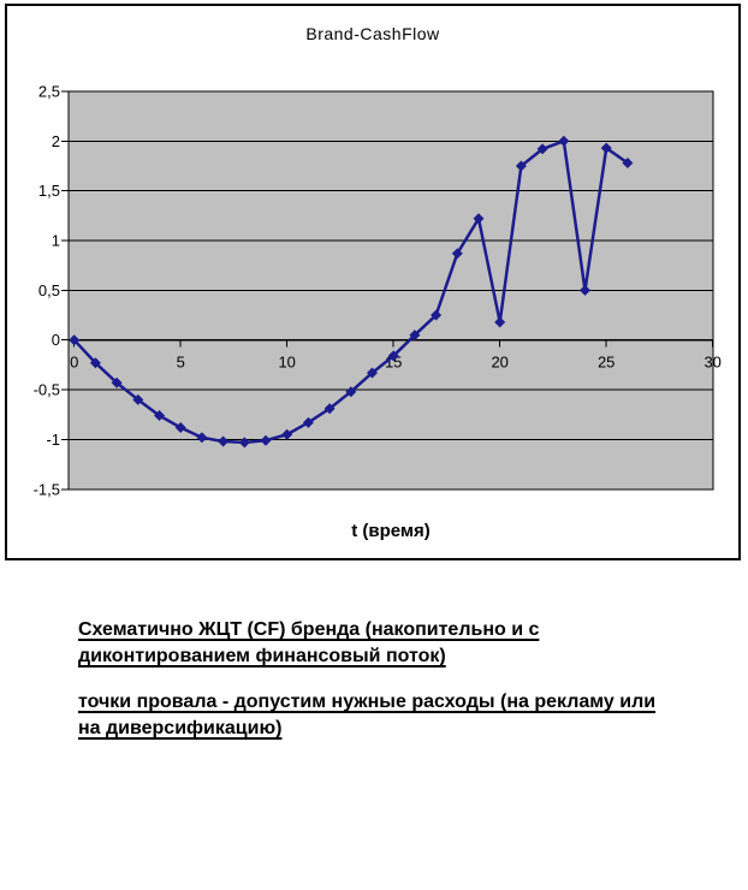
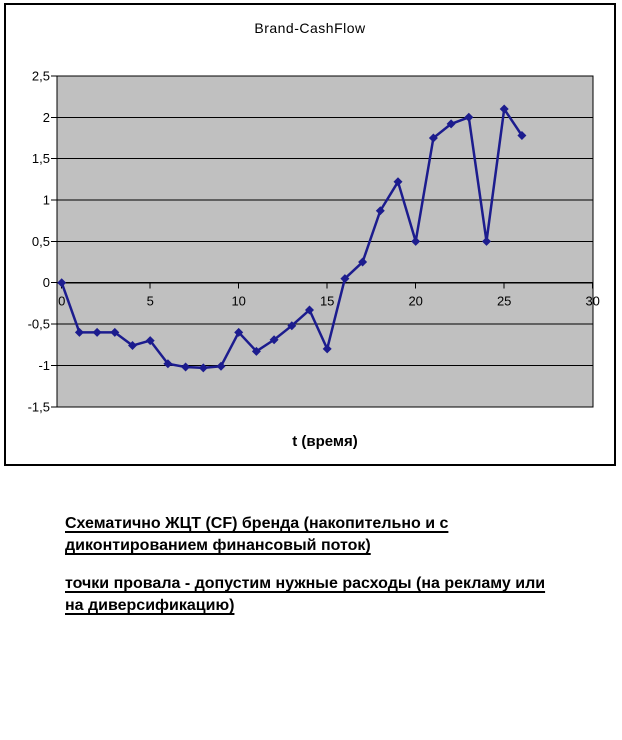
1: -0,2 -> -0,6
2: -0,4 -> -0,6
5: -0,9 -> -0,7
10: -0,9 -> -0,6
15: -0,2 -> -0,8
20: 0,2 -> 0,5
25: 1,9 -> 2,1
